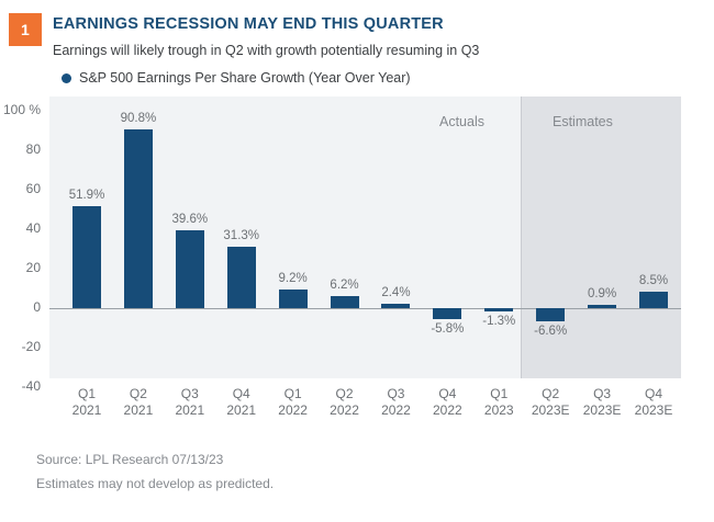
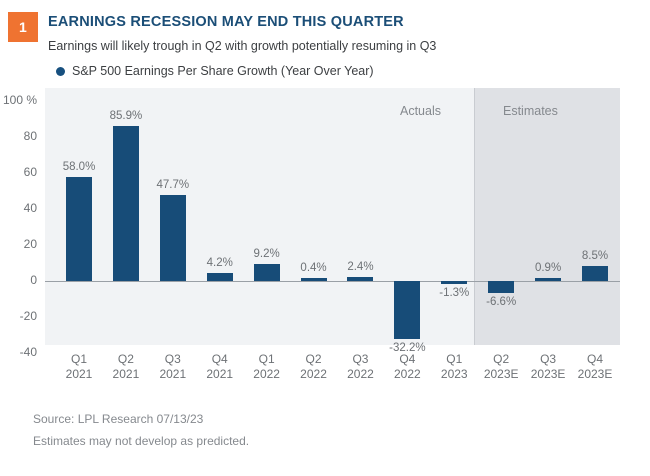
Q1 2021: 51.9% -> 58.0%
Q2 2021: 90.8% -> 85.9%
Q3 2021: 39.6% -> 47.7%
Q4 2021: 31.3% -> 4.2%
Q2 2022: 6.2% -> 0.4%
Q4 2022: -5.8% -> -32.2%
